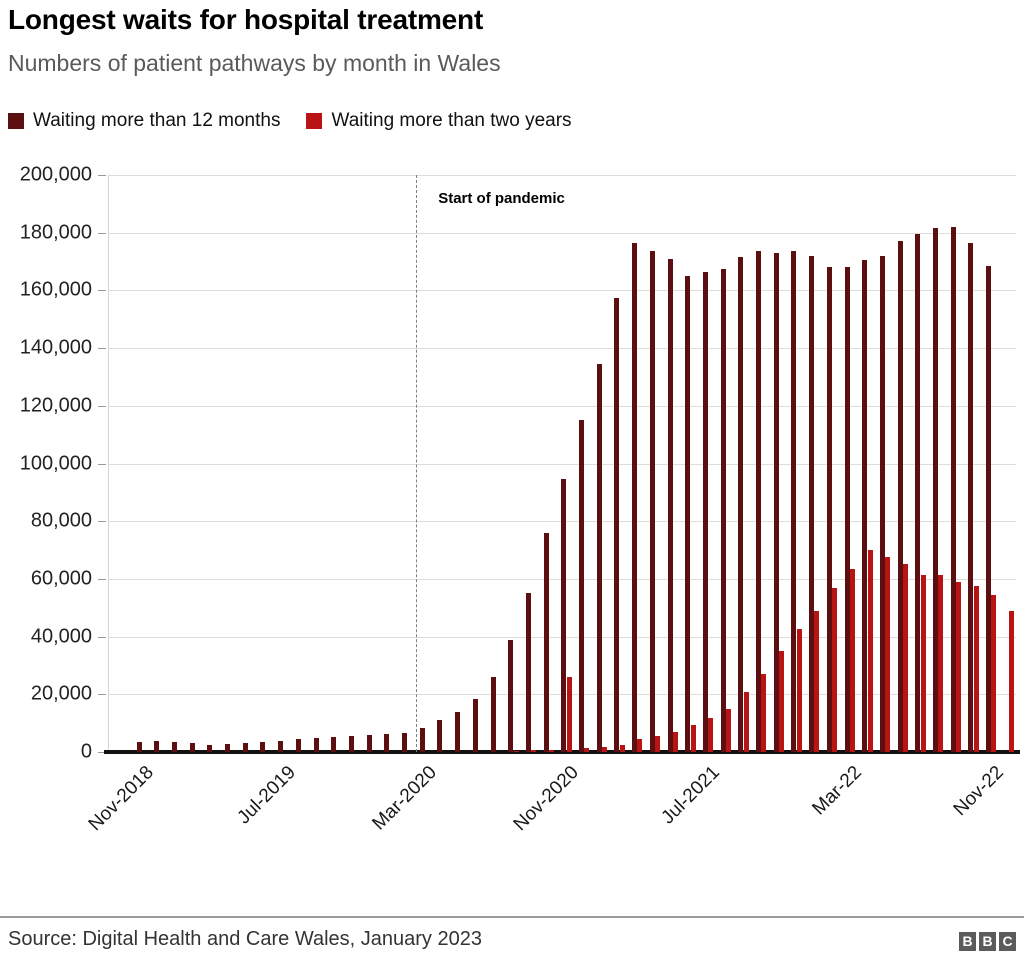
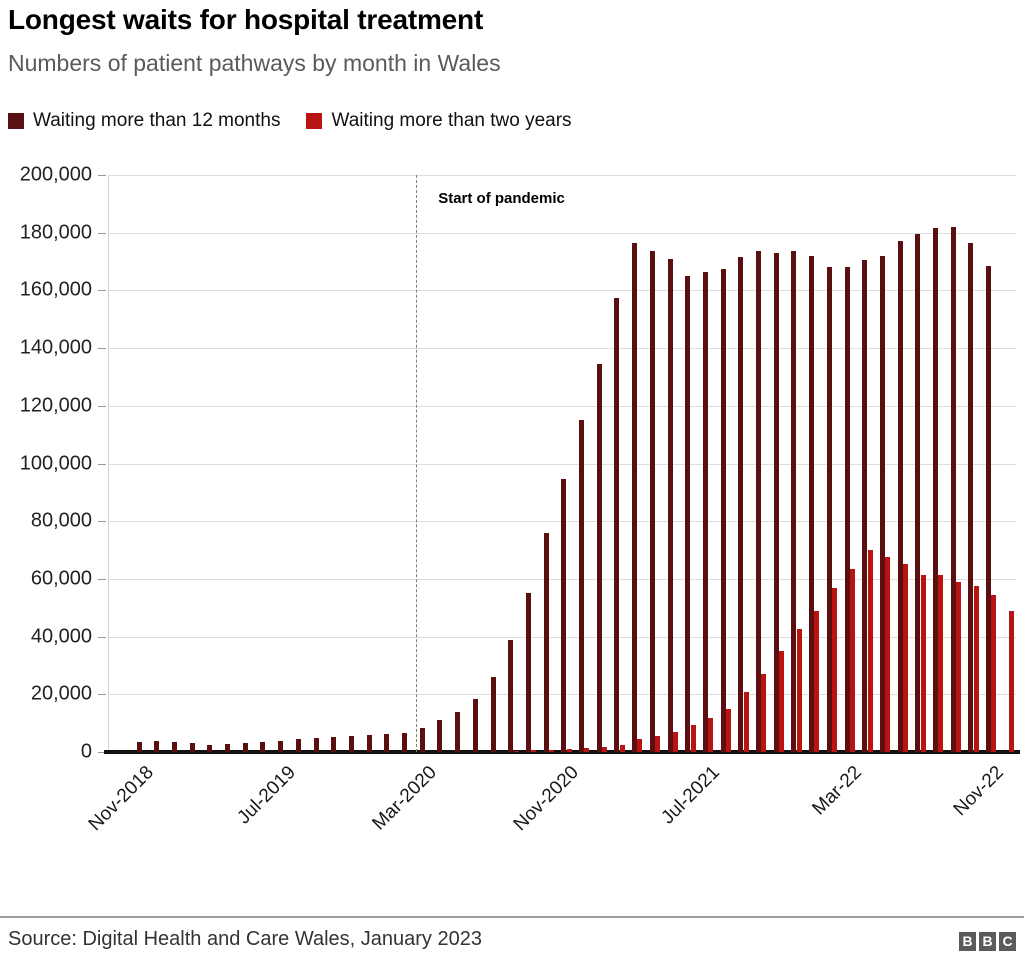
Waiting more than two years/Nov-2020: 26000 -> 1000
